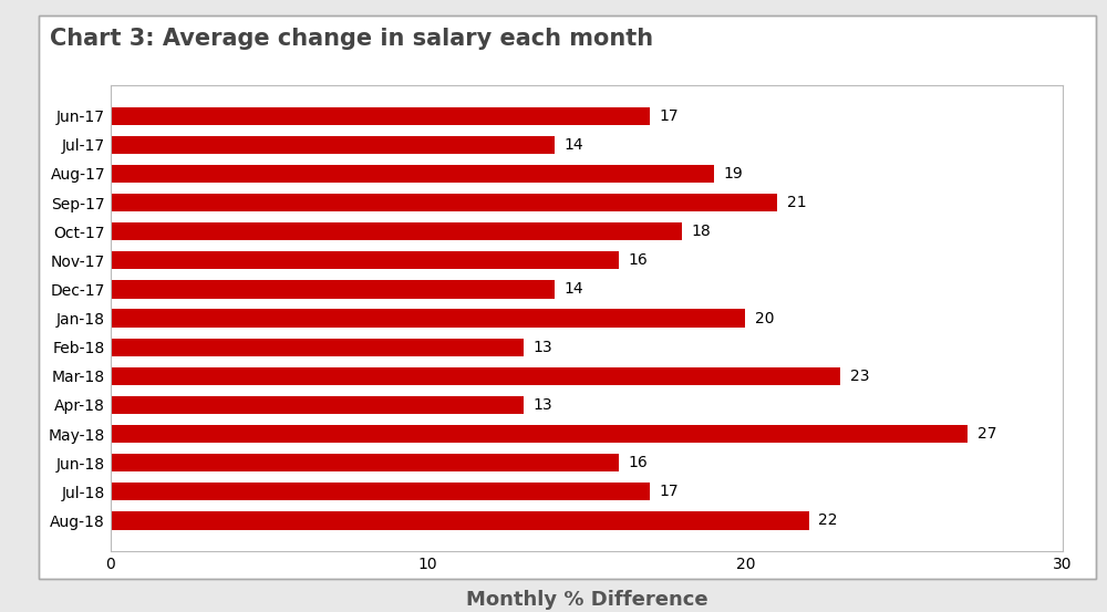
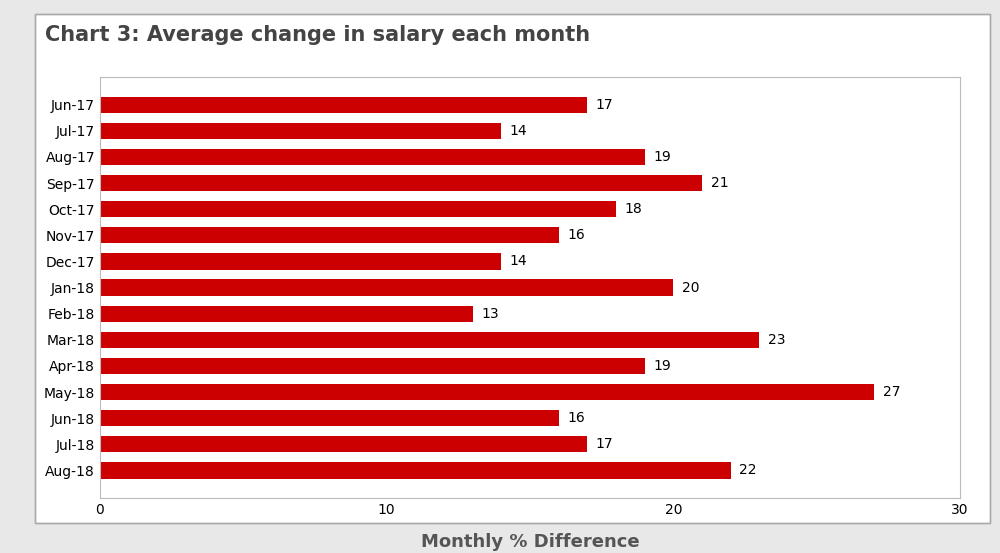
Apr-18: 13 -> 19
